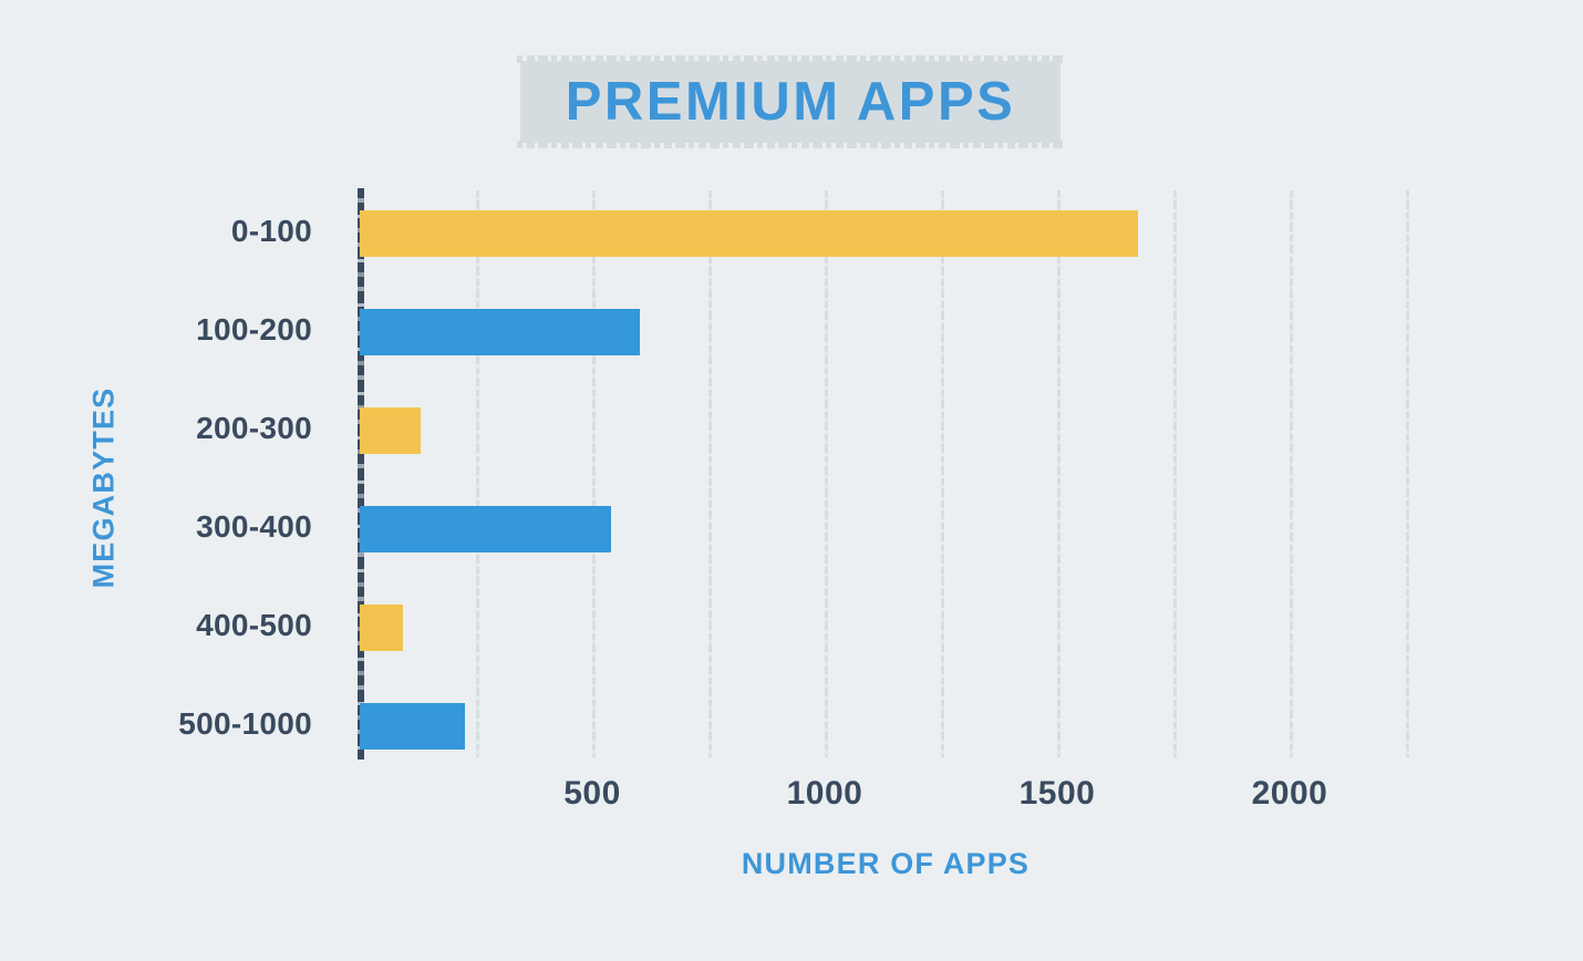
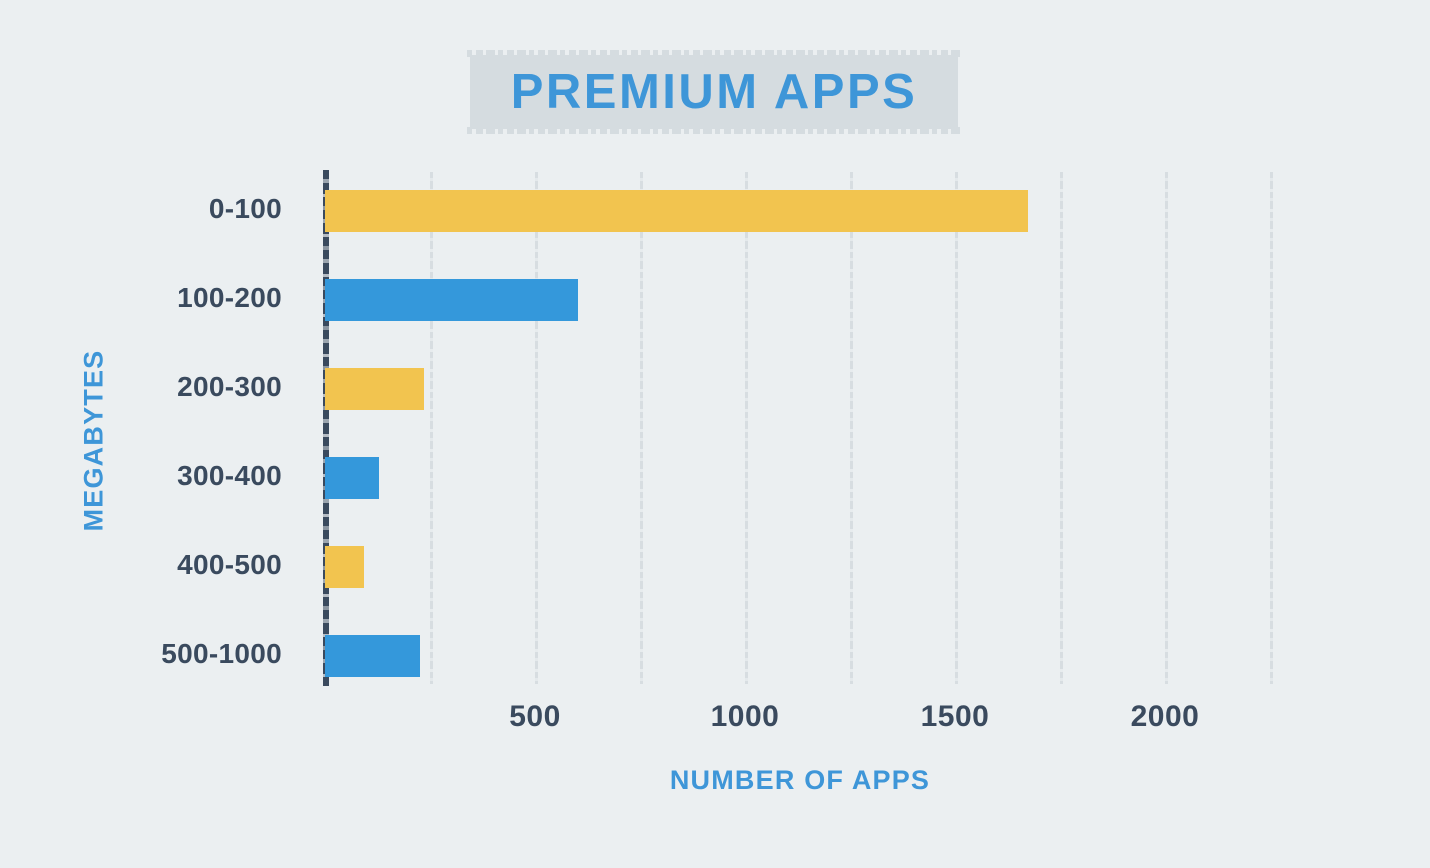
200-300: 130 -> 240
300-400: 540 -> 130
